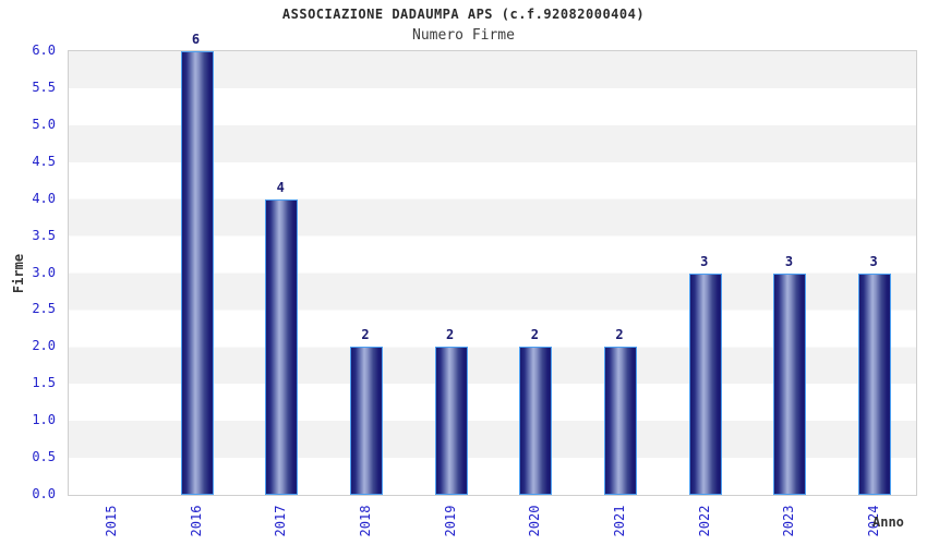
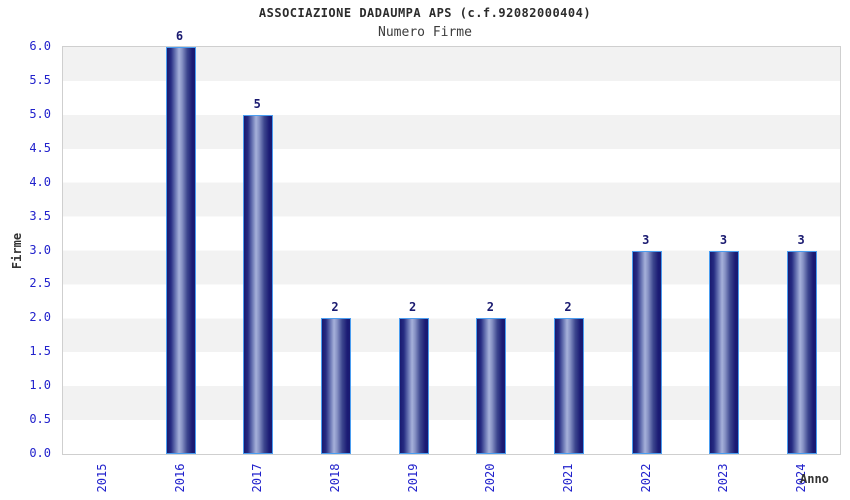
2017: 4 -> 5
